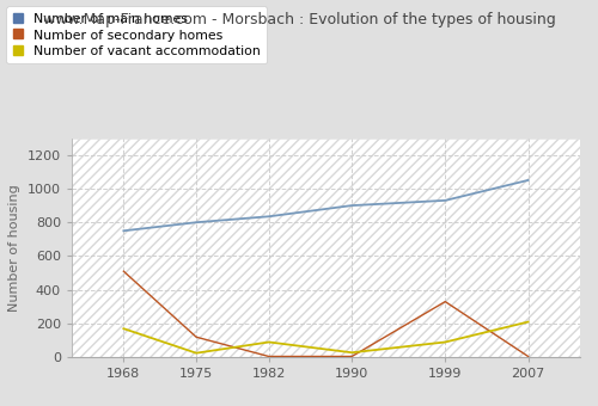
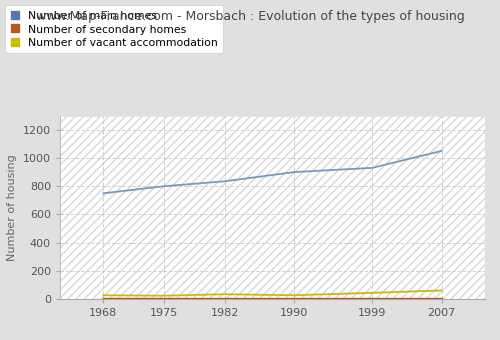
Number of secondary homes/1968: 510 -> 0
Number of vacant accommodation/1968: 170 -> 30
Number of secondary homes/1975: 120 -> 0
Number of vacant accommodation/1982: 90 -> 40
Number of secondary homes/1999: 330 -> 0
Number of vacant accommodation/1999: 90 -> 40
Number of vacant accommodation/2007: 210 -> 60
